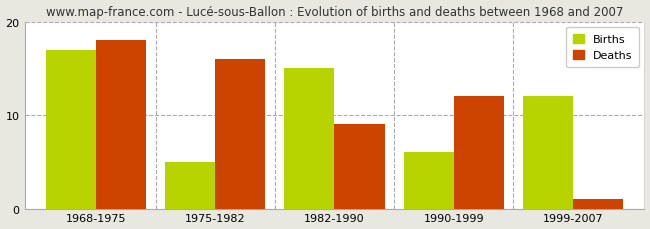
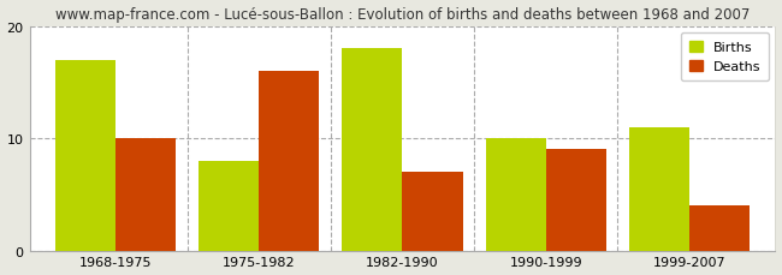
Deaths/1968-1975: 18 -> 10
Births/1975-1982: 5 -> 8
Births/1982-1990: 15 -> 18
Deaths/1982-1990: 9 -> 7
Births/1990-1999: 6 -> 10
Deaths/1990-1999: 12 -> 9
Births/1999-2007: 12 -> 11
Deaths/1999-2007: 1 -> 4
